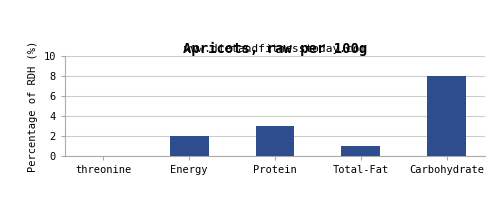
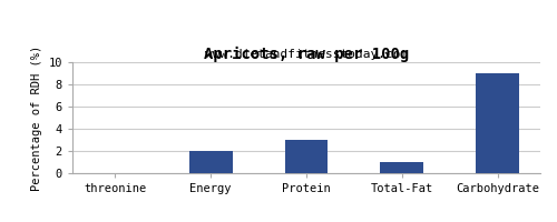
Carbohydrate: 8 -> 9
